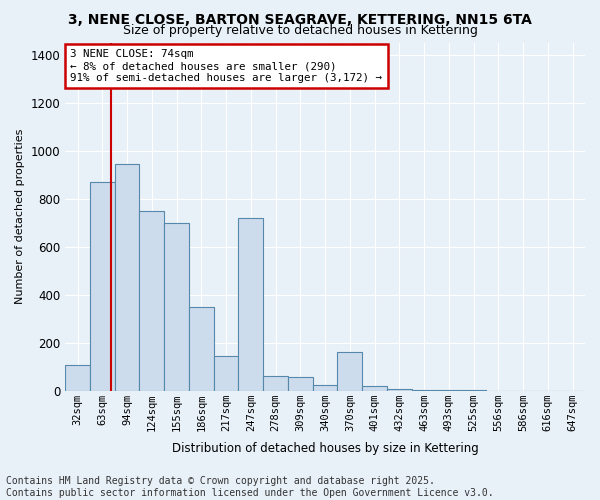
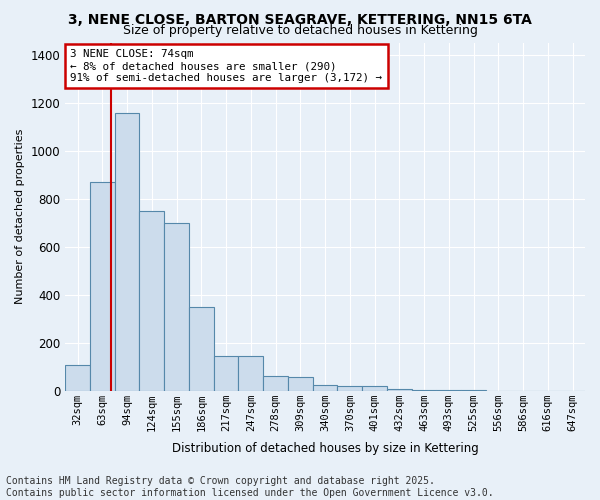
94sqm: 945 -> 1155
247sqm: 720 -> 145
370sqm: 160 -> 18
